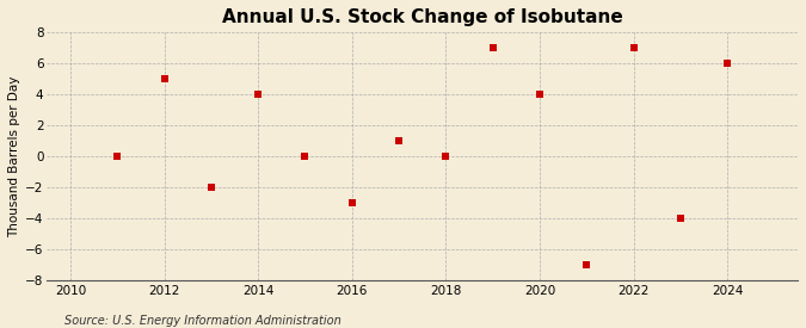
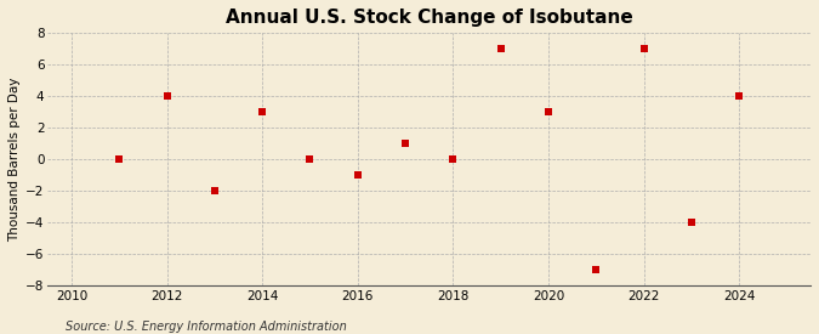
2012: 5 -> 4
2014: 4 -> 3
2016: -3 -> -1
2020: 4 -> 3
2024: 6 -> 4
